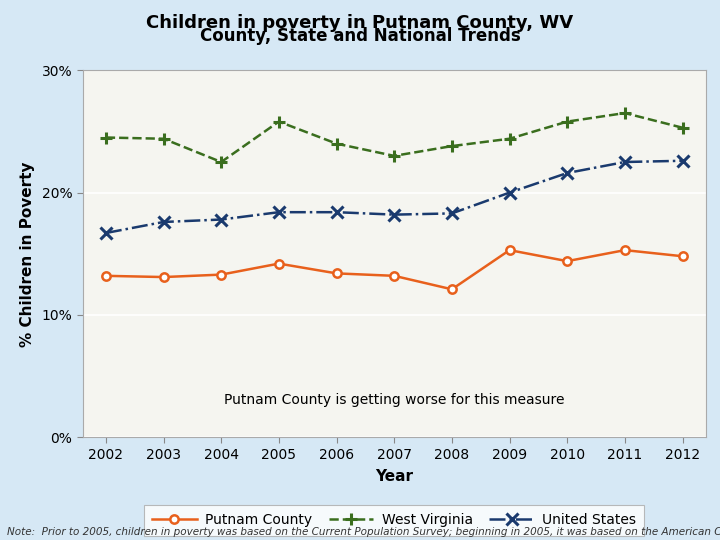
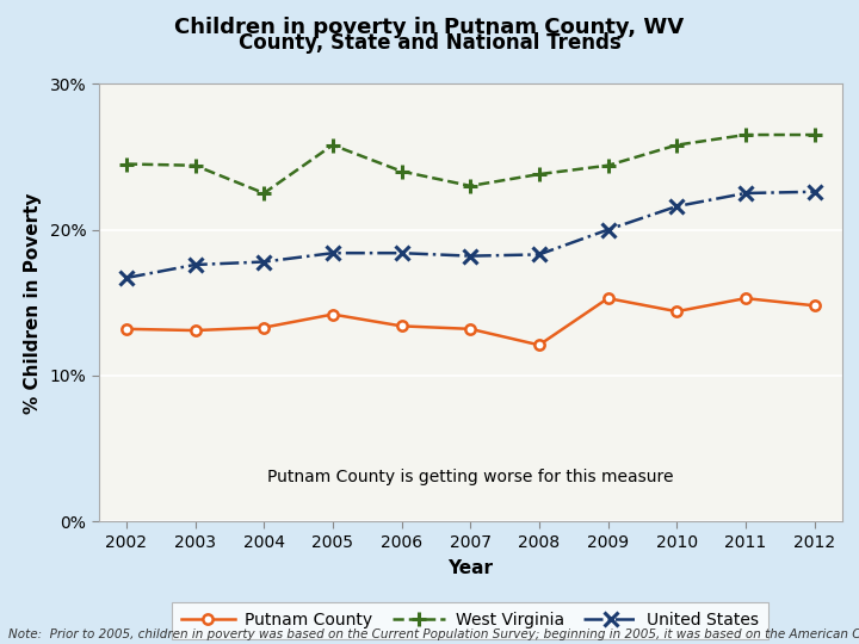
West Virginia/2012: 25.3% -> 26.5%
